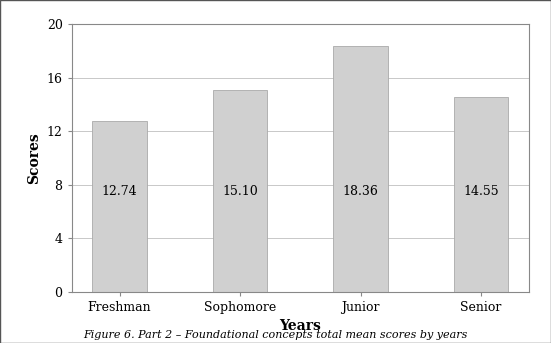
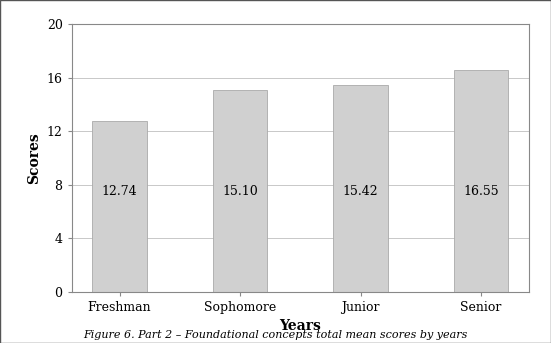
Junior: 18.36 -> 15.42
Senior: 14.55 -> 16.55
